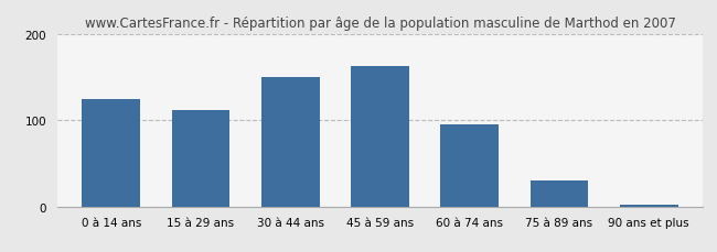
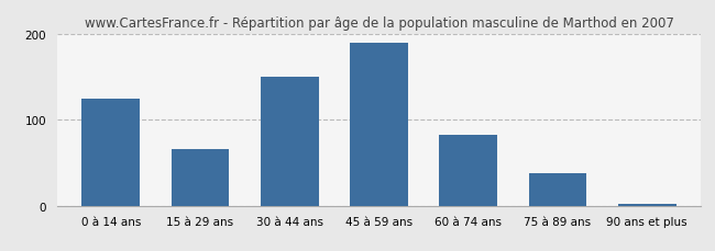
15 à 29 ans: 112 -> 66
45 à 59 ans: 163 -> 190
60 à 74 ans: 96 -> 82
75 à 89 ans: 30 -> 38
